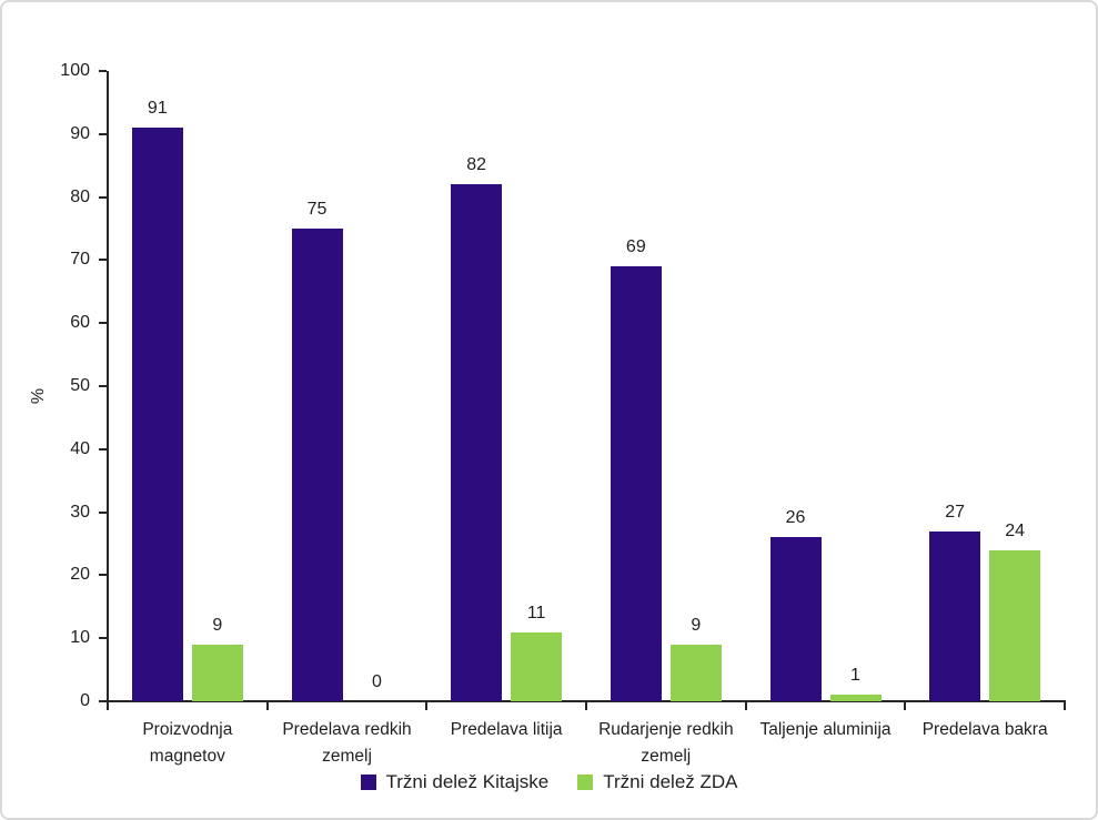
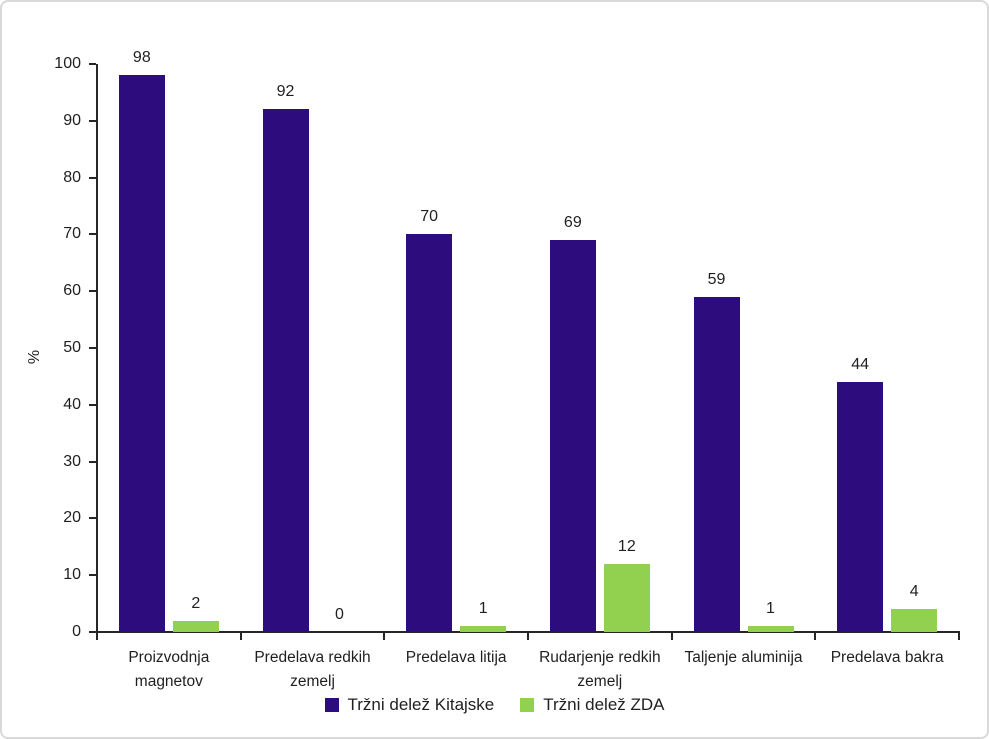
Tržni delež Kitajske/Proizvodnja magnetov: 91 -> 98
Tržni delež ZDA/Proizvodnja magnetov: 9 -> 2
Tržni delež Kitajske/Predelava redkih zemelj: 75 -> 92
Tržni delež Kitajske/Predelava litija: 82 -> 70
Tržni delež ZDA/Predelava litija: 11 -> 1
Tržni delež ZDA/Rudarjenje redkih zemelj: 9 -> 12
Tržni delež Kitajske/Taljenje aluminija: 26 -> 59
Tržni delež Kitajske/Predelava bakra: 27 -> 44
Tržni delež ZDA/Predelava bakra: 24 -> 4
